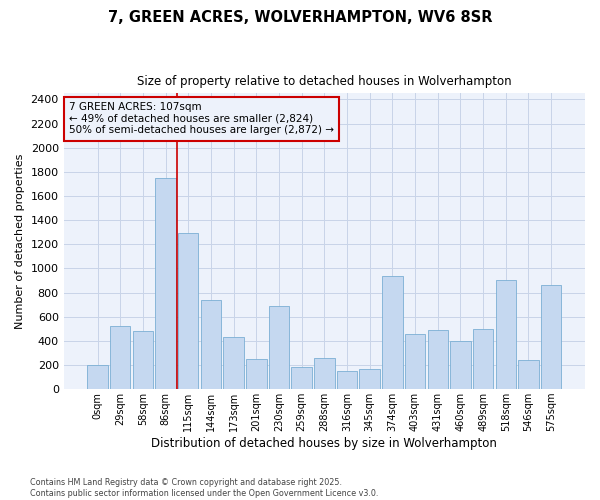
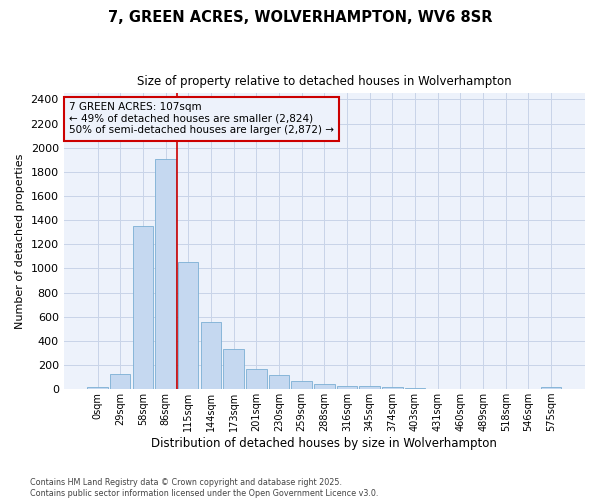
0sqm: 200 -> 20
29sqm: 520 -> 120
58sqm: 480 -> 1360
86sqm: 1750 -> 1910
115sqm: 1290 -> 1060
144sqm: 740 -> 560
173sqm: 430 -> 340
201sqm: 250 -> 170
230sqm: 690 -> 120
259sqm: 180 -> 60
288sqm: 260 -> 40
316sqm: 150 -> 30
345sqm: 170 -> 20
374sqm: 940 -> 20
403sqm: 460 -> 10
431sqm: 490 -> 0
460sqm: 400 -> 0
489sqm: 500 -> 0
518sqm: 900 -> 0
546sqm: 240 -> 0
575sqm: 860 -> 20
